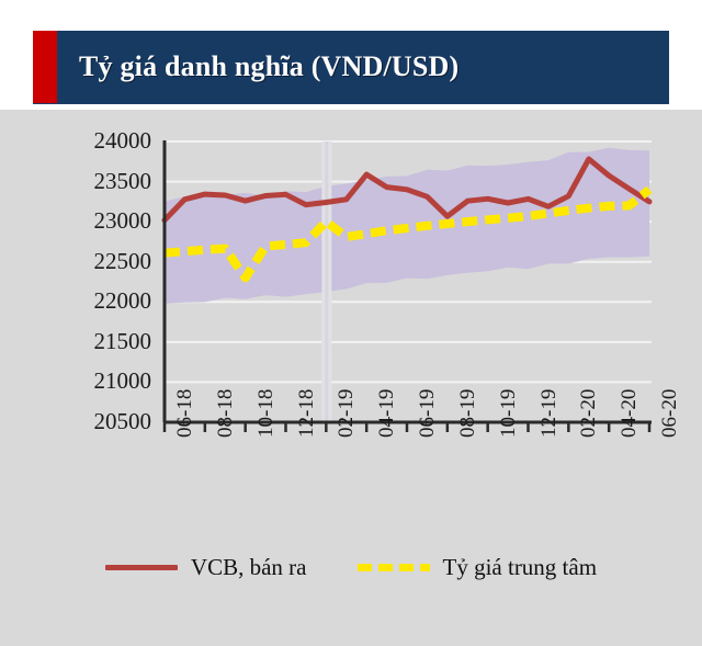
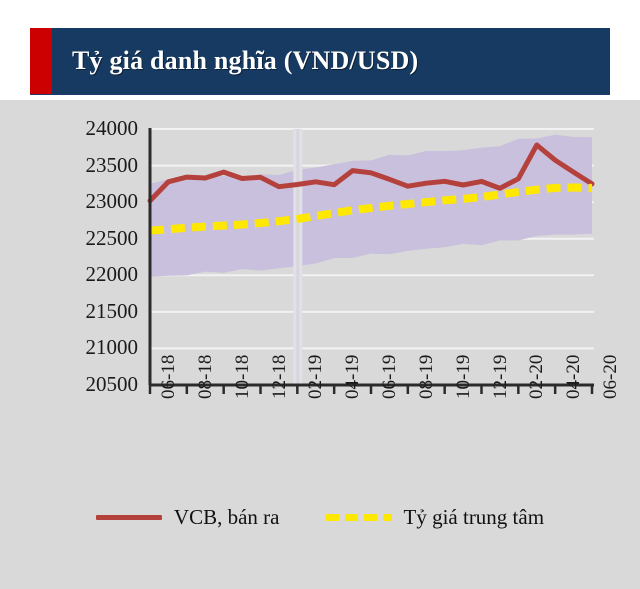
VCB, bán ra/10-18: 23200 -> 23400
Tỷ giá trung tâm/10-18: 22300 -> 22700
Tỷ giá trung tâm/02-19: 23000 -> 22800
VCB, bán ra/04-19: 23600 -> 23200
VCB, bán ra/08-19: 23100 -> 23200
Tỷ giá trung tâm/06-20: 23400 -> 23200
